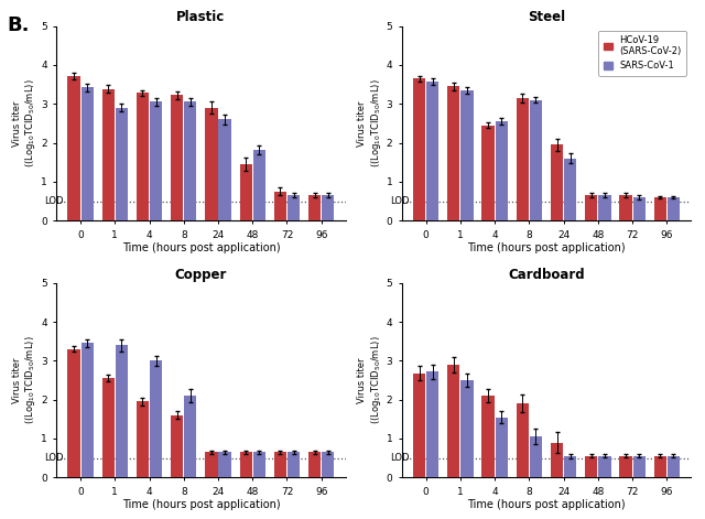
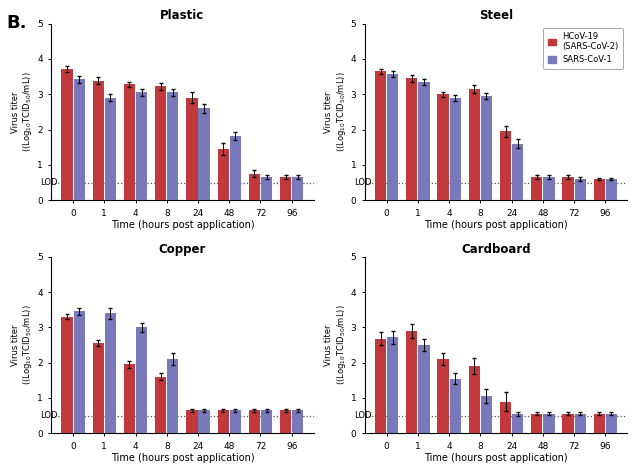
Steel/HCoV-19 (SARS-CoV-2)/4: 2.45 -> 3.00
Steel/SARS-CoV-1/4: 2.55 -> 2.90
Steel/SARS-CoV-1/8: 3.10 -> 2.95
